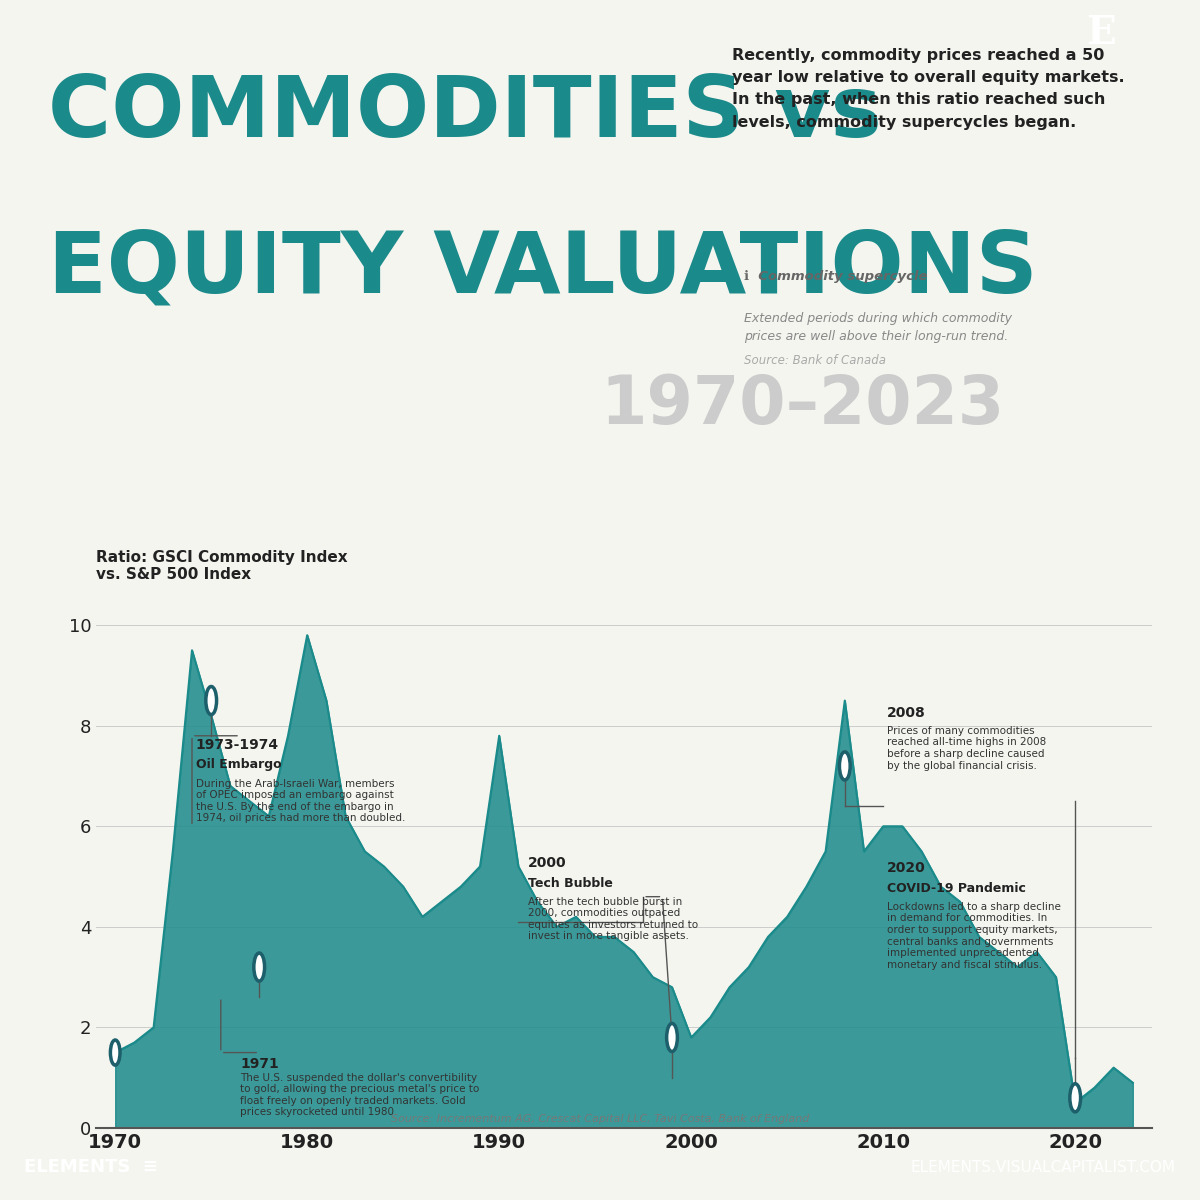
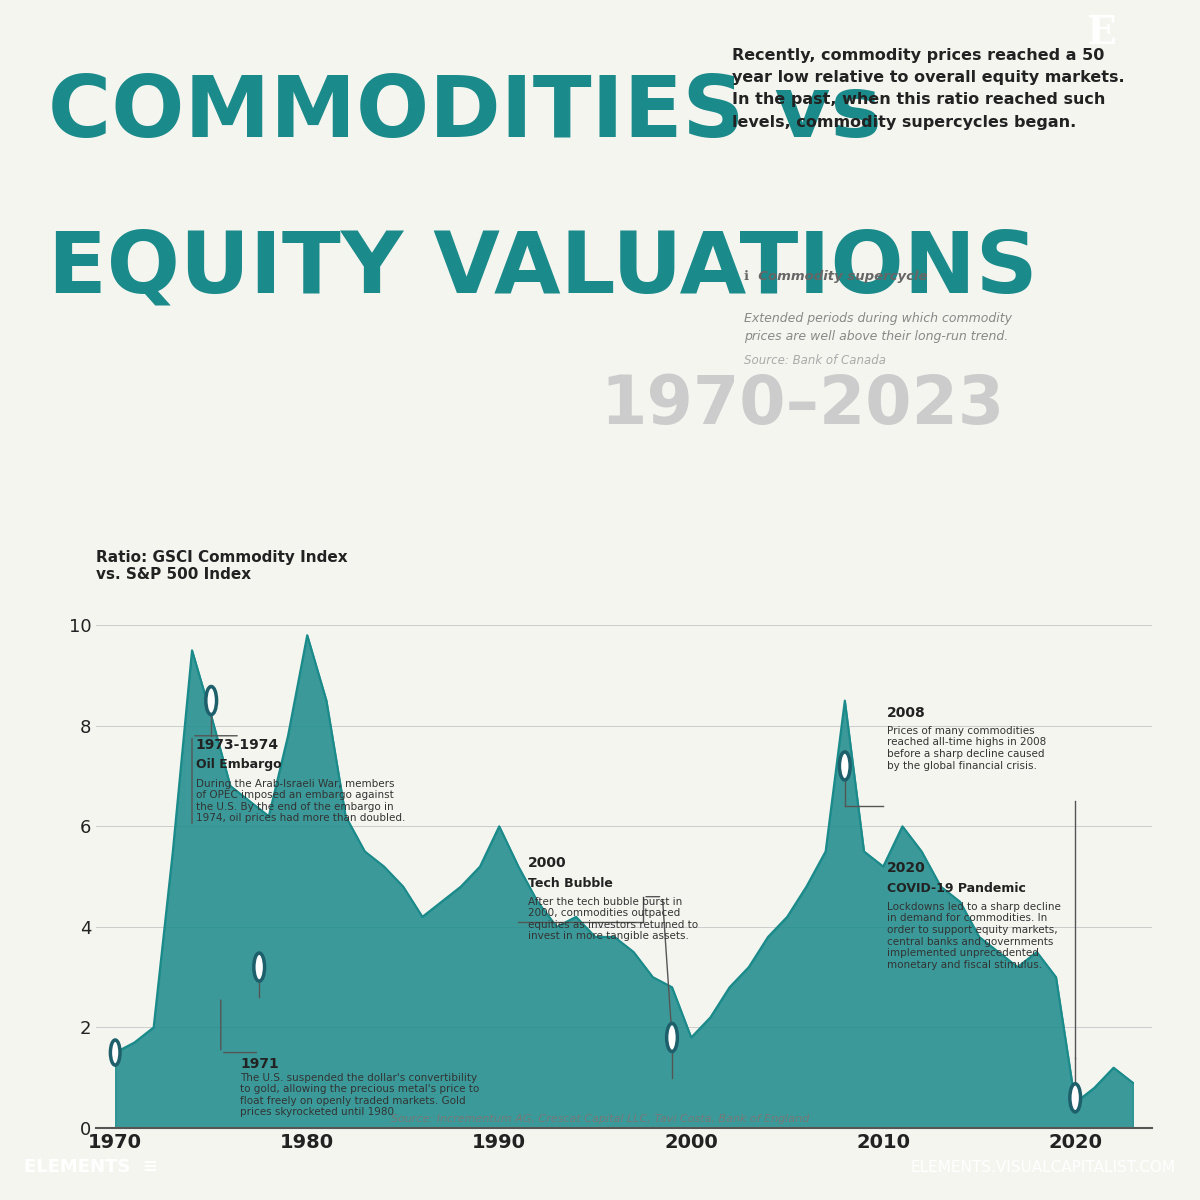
1990: 7.8 -> 6.0
2010: 6.0 -> 5.2
